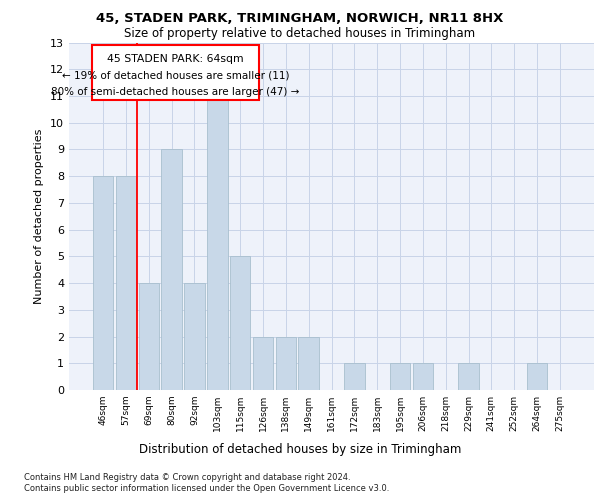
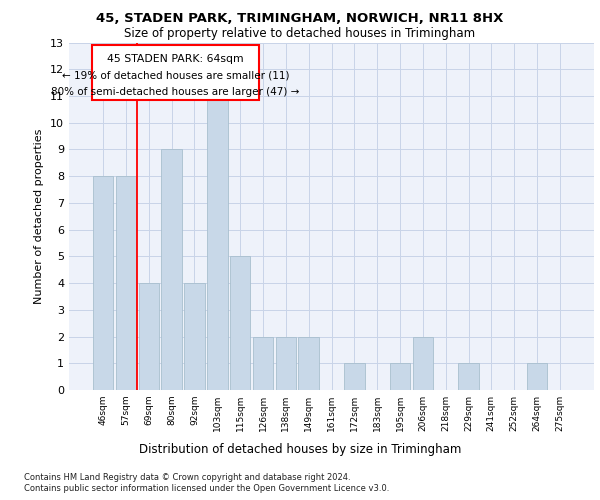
206sqm: 1 -> 2
